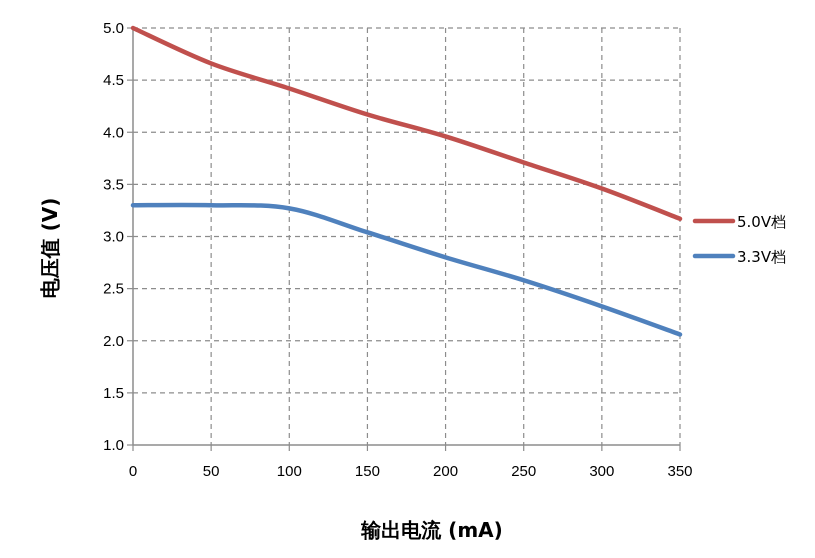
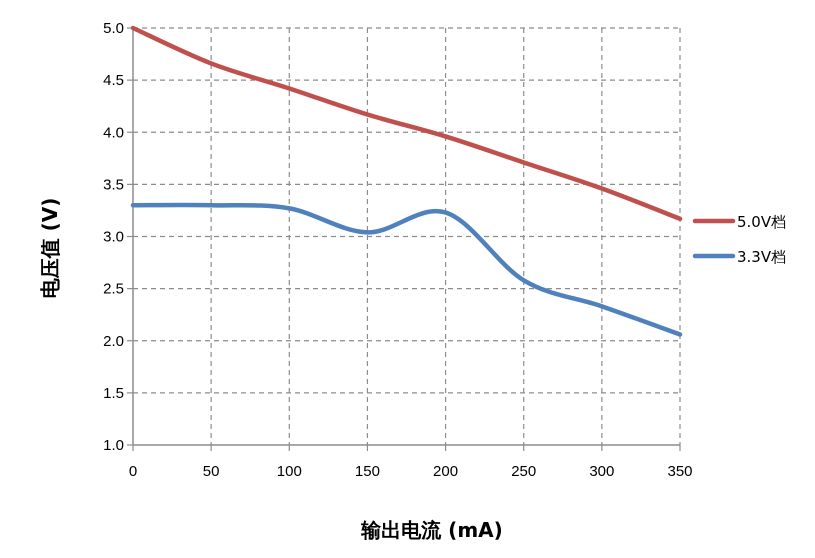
3.3V档/200: 2.80 -> 3.23
